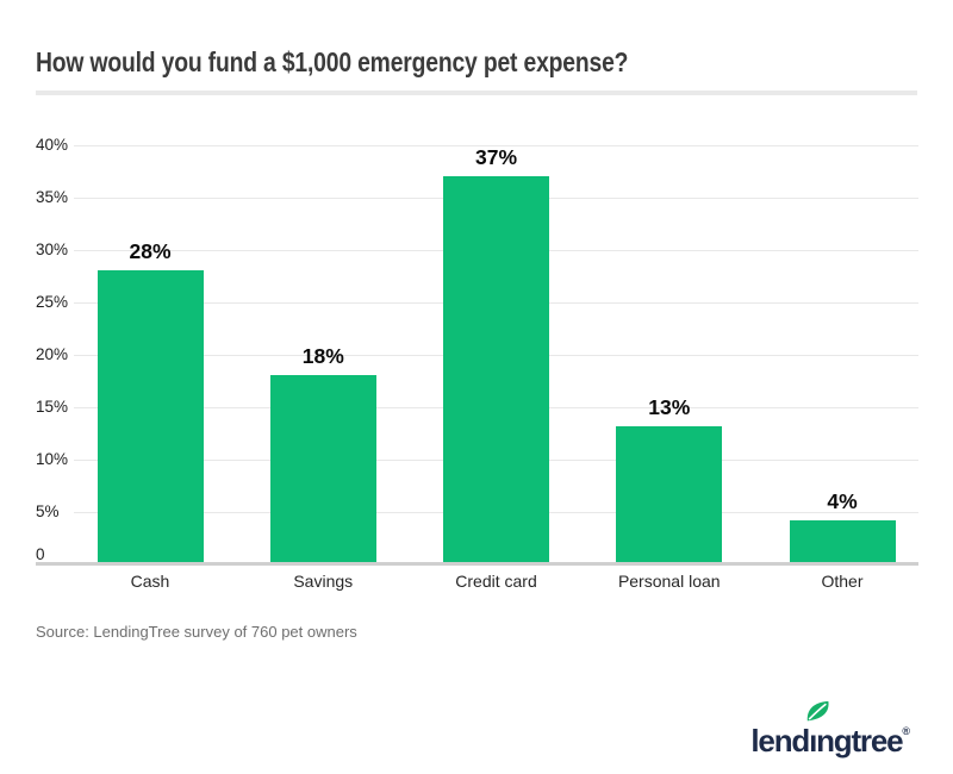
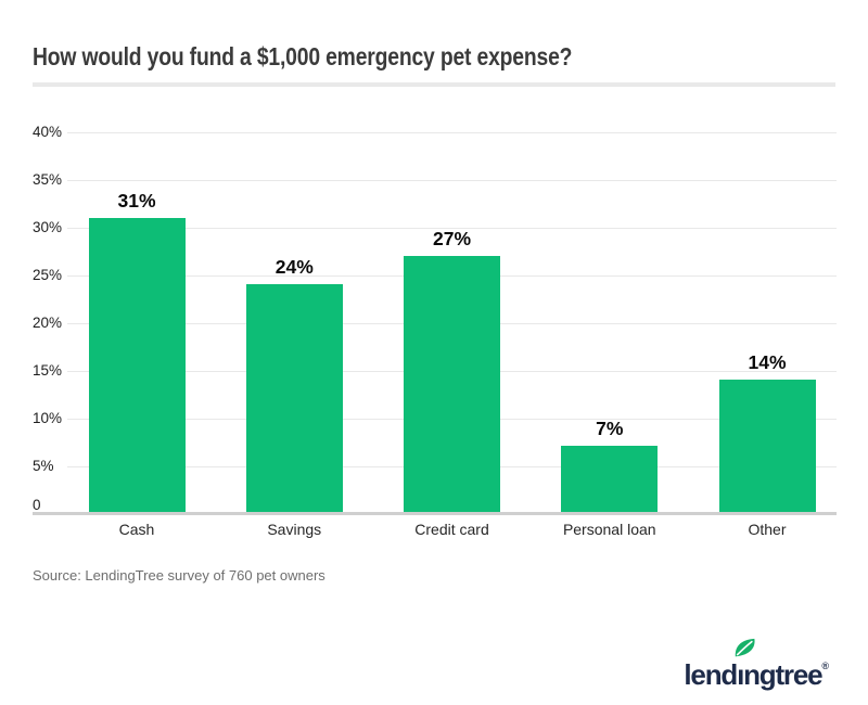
Cash: 28% -> 31%
Savings: 18% -> 24%
Credit card: 37% -> 27%
Personal loan: 13% -> 7%
Other: 4% -> 14%
